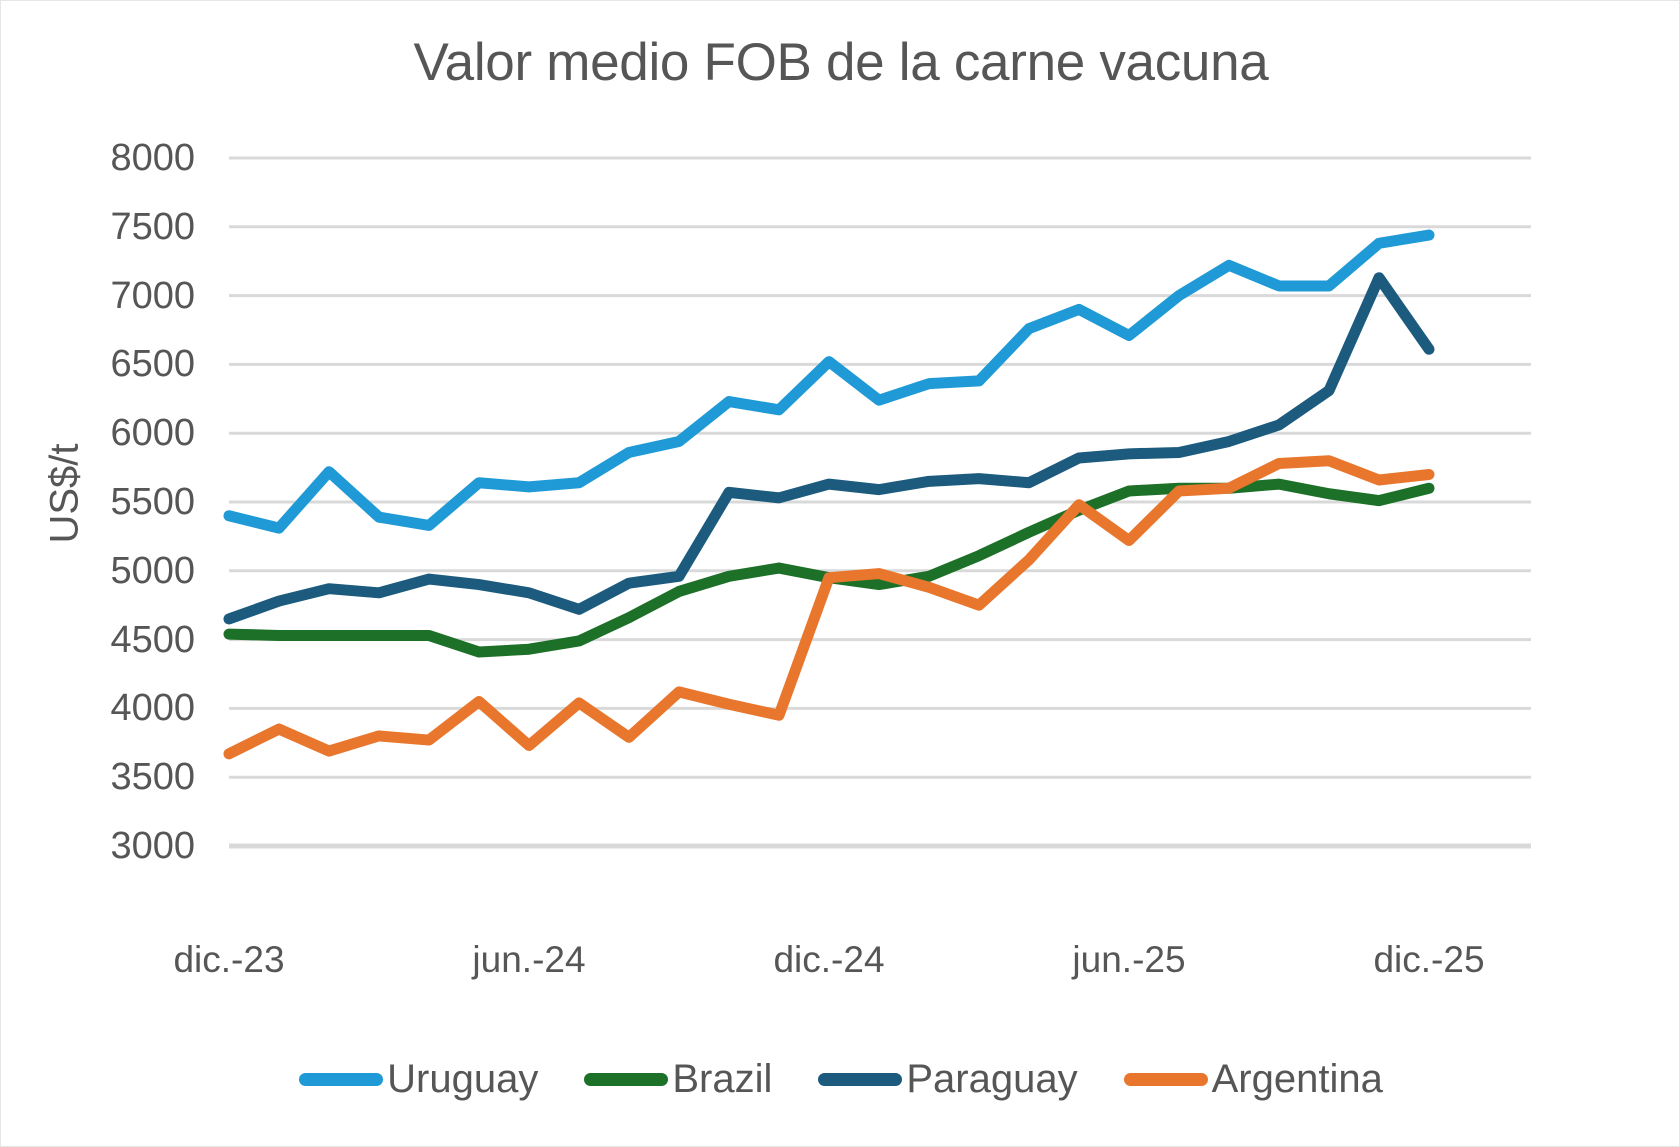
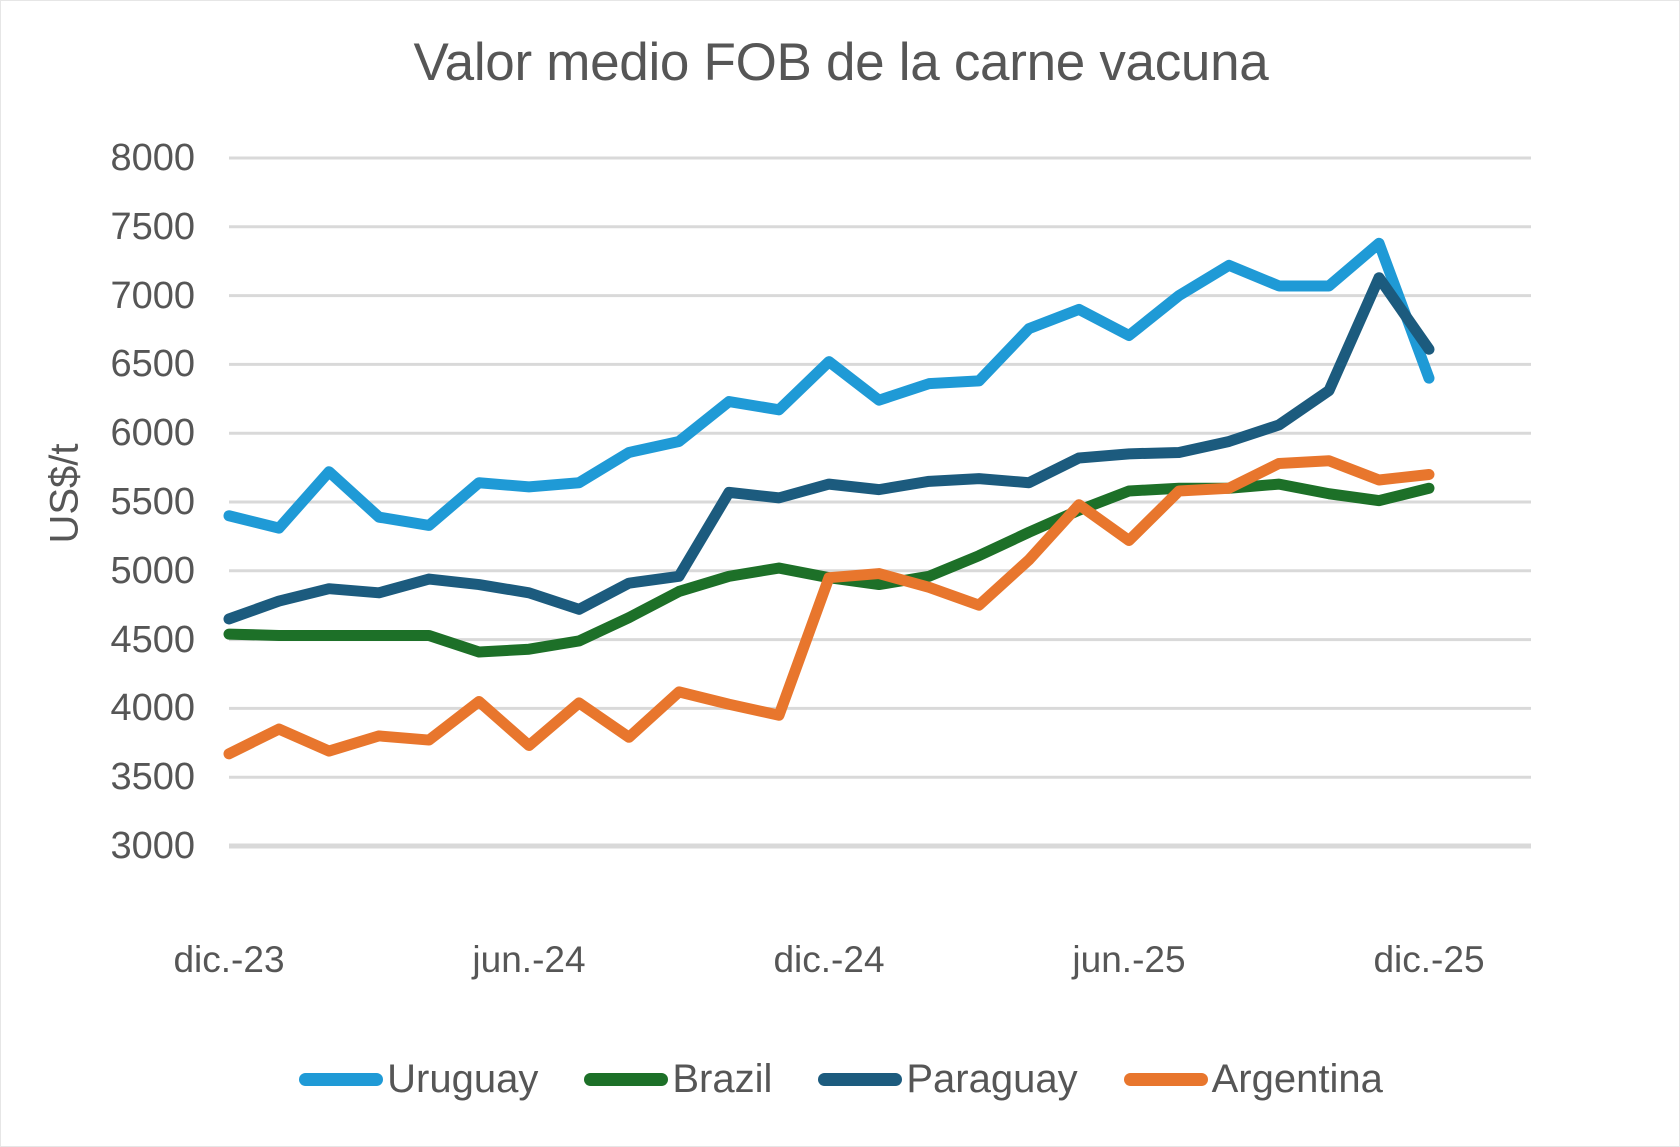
Uruguay/dic.-25: 7440 -> 6400
